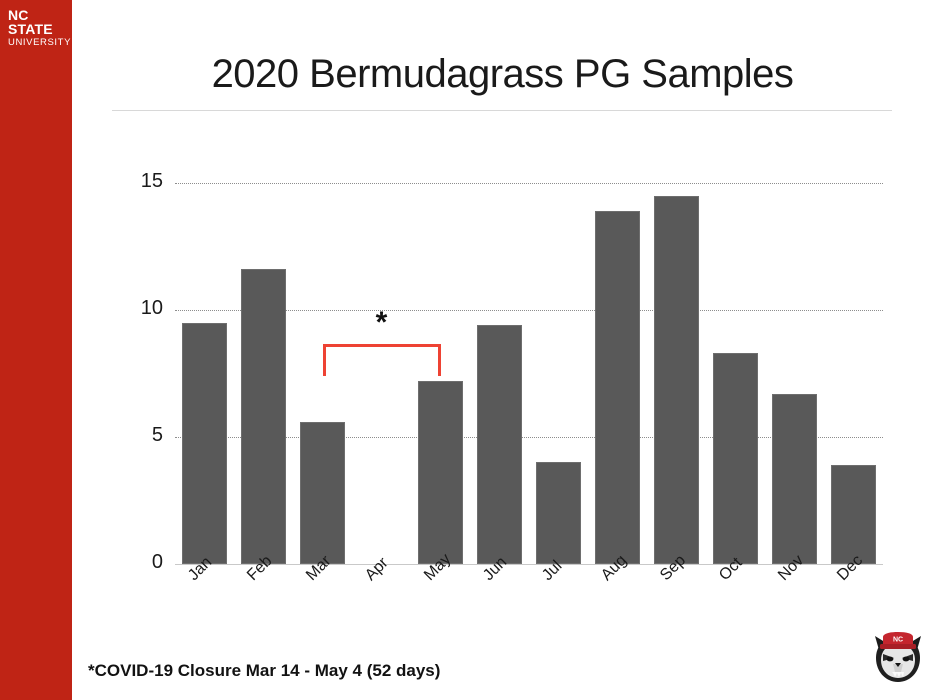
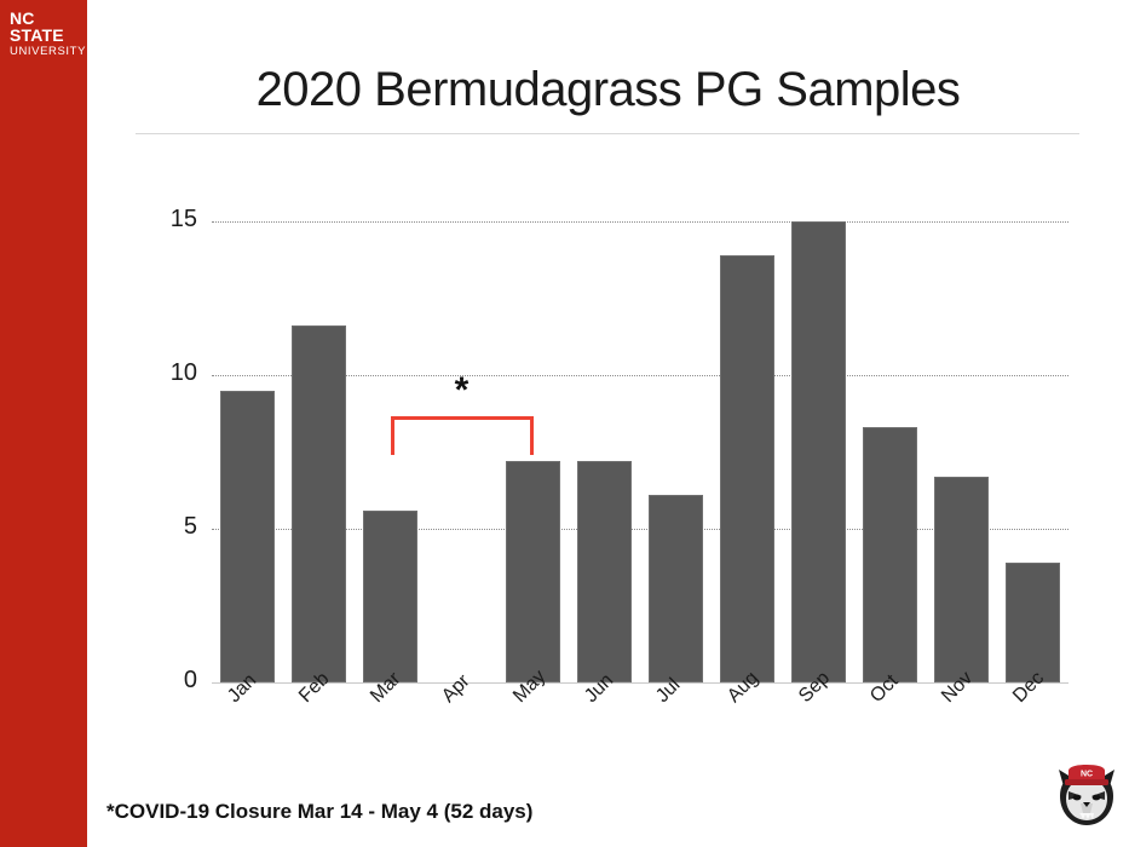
Jun: 9.4 -> 7.2
Jul: 4.0 -> 6.1
Sep: 14.5 -> 15.0
